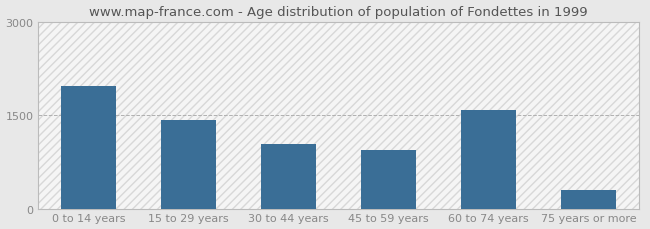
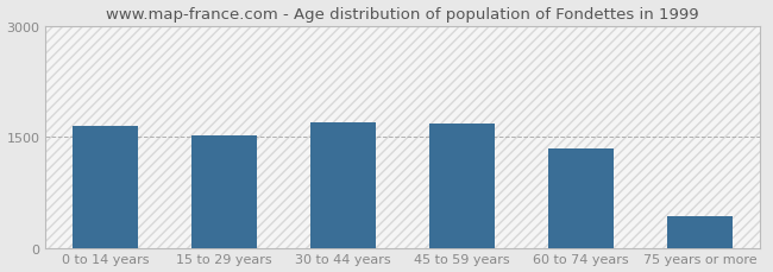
0 to 14 years: 1960 -> 1650
15 to 29 years: 1420 -> 1510
30 to 44 years: 1040 -> 1700
45 to 59 years: 940 -> 1680
60 to 74 years: 1580 -> 1340
75 years or more: 300 -> 430
